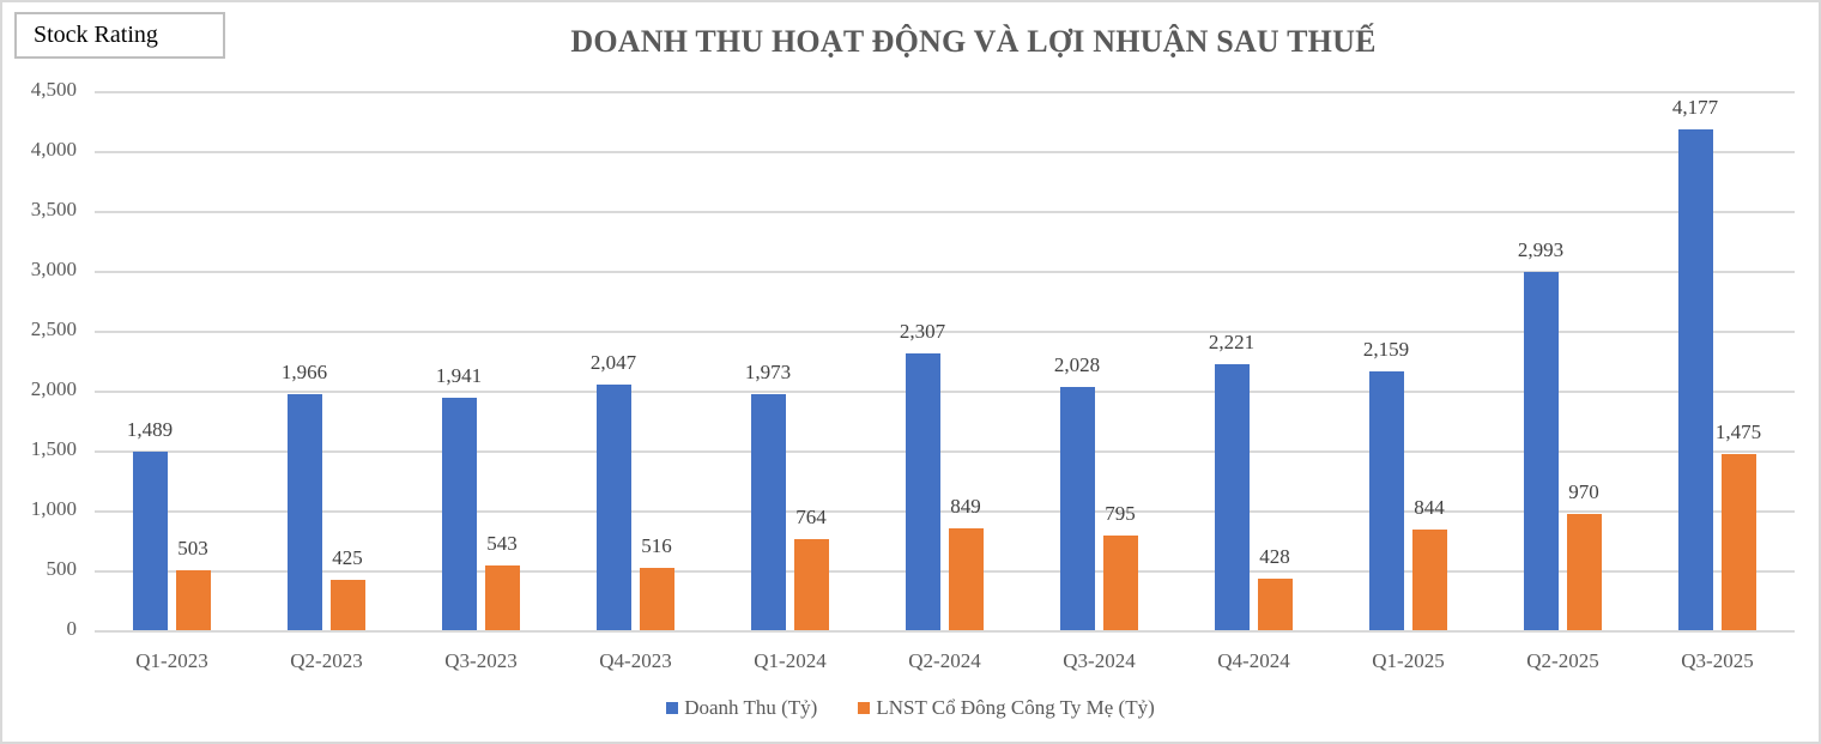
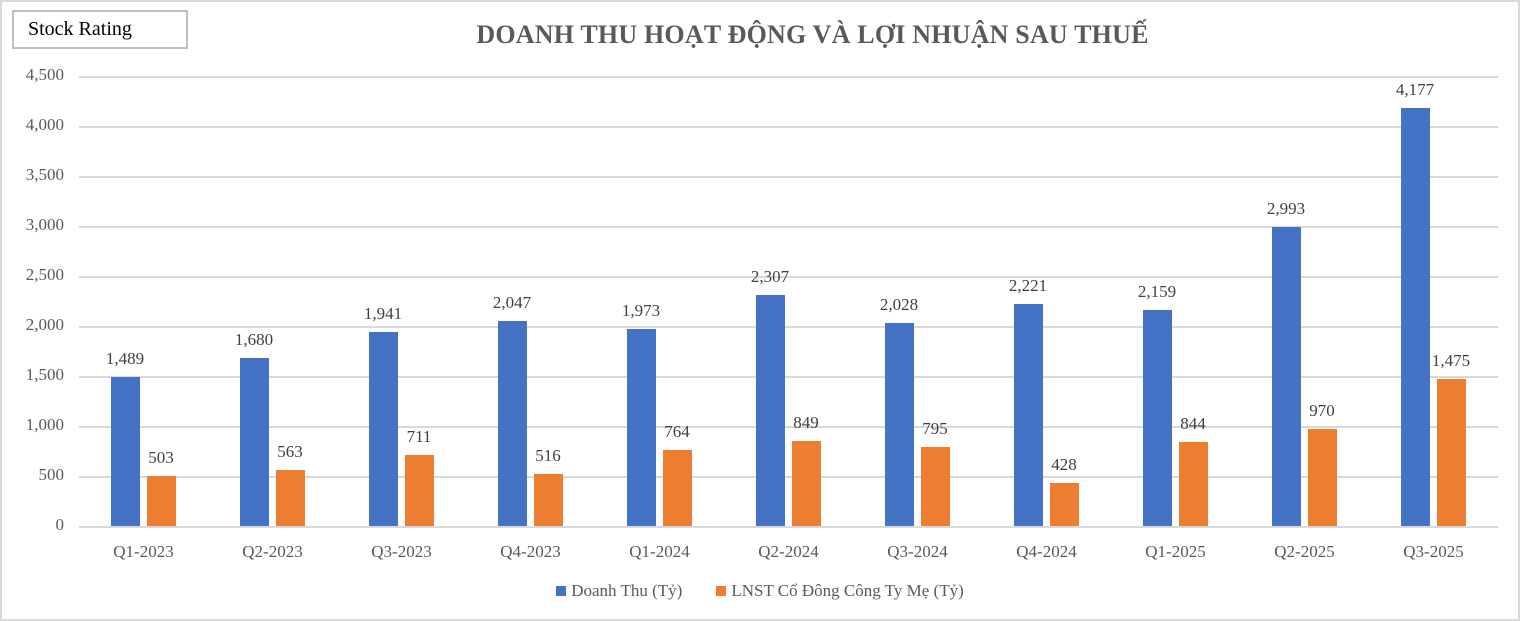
Doanh Thu (Tỷ)/Q2-2023: 1,966 -> 1,680
LNST Cổ Đông Công Ty Mẹ (Tỷ)/Q2-2023: 425 -> 563
LNST Cổ Đông Công Ty Mẹ (Tỷ)/Q3-2023: 543 -> 711
